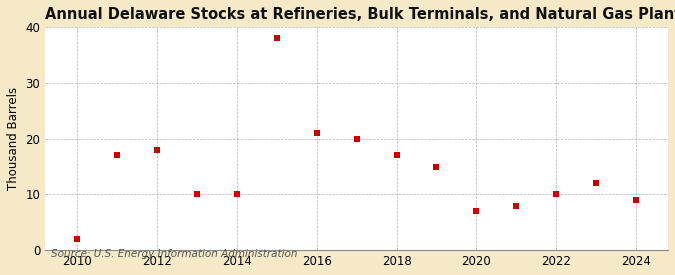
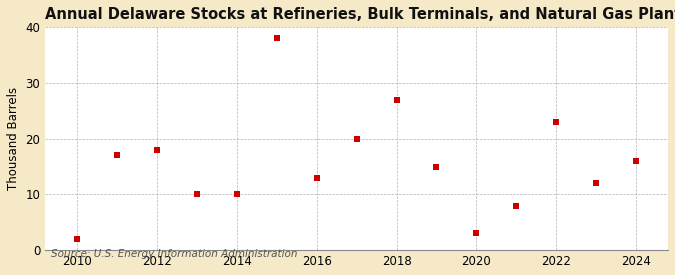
2016: 21 -> 13
2018: 17 -> 27
2020: 7 -> 3
2022: 10 -> 23
2024: 9 -> 16
